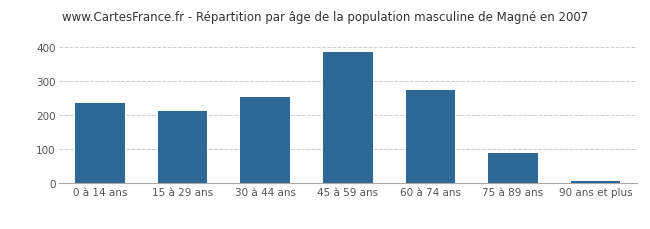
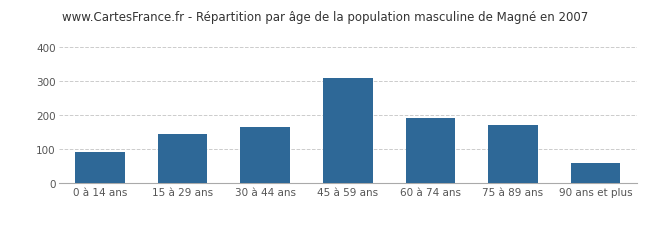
0 à 14 ans: 235 -> 90
15 à 29 ans: 212 -> 145
30 à 44 ans: 252 -> 165
45 à 59 ans: 385 -> 310
60 à 74 ans: 275 -> 190
75 à 89 ans: 87 -> 170
90 ans et plus: 5 -> 60
